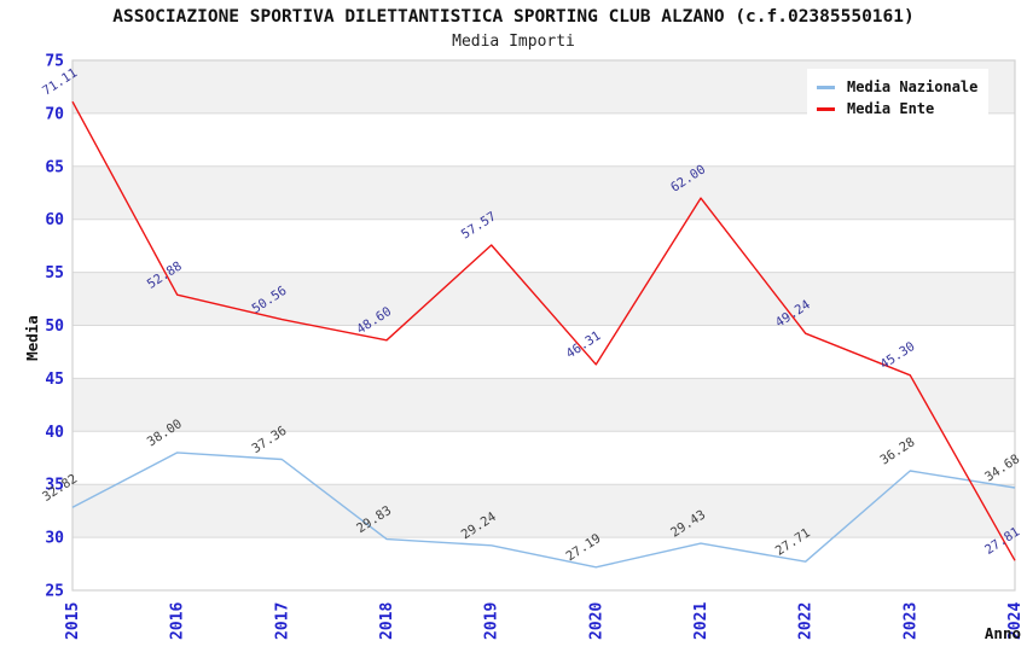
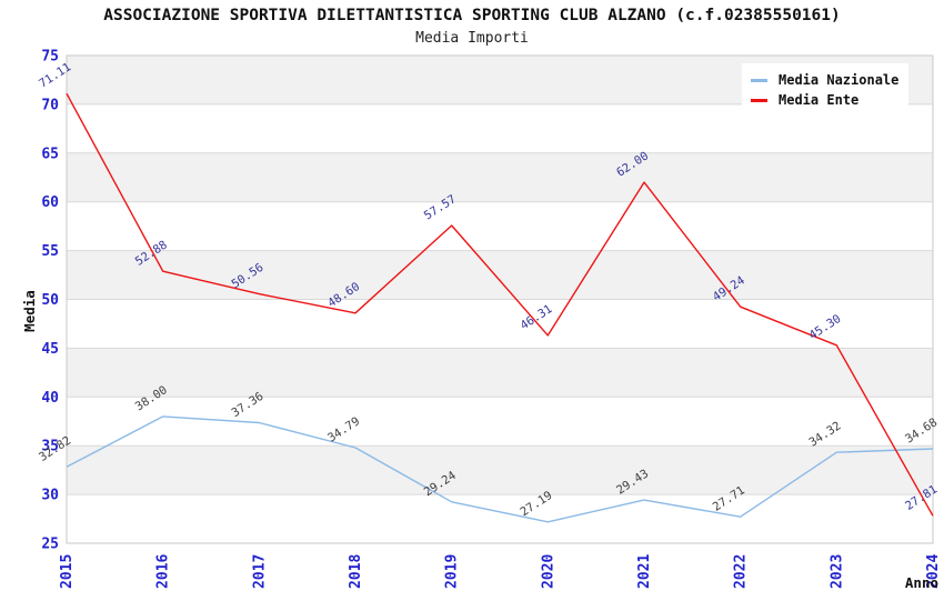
Media Nazionale/2018: 29.83 -> 34.79
Media Nazionale/2023: 36.28 -> 34.32
